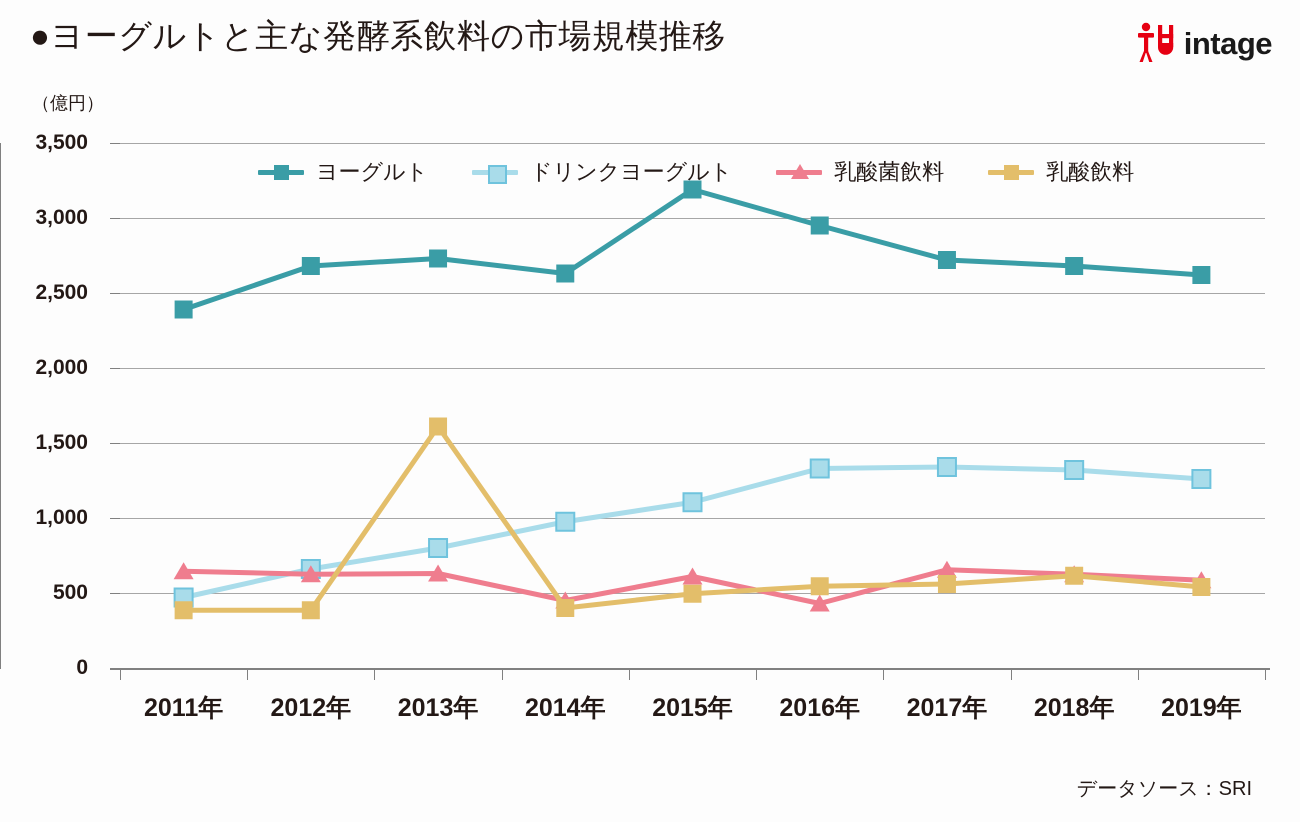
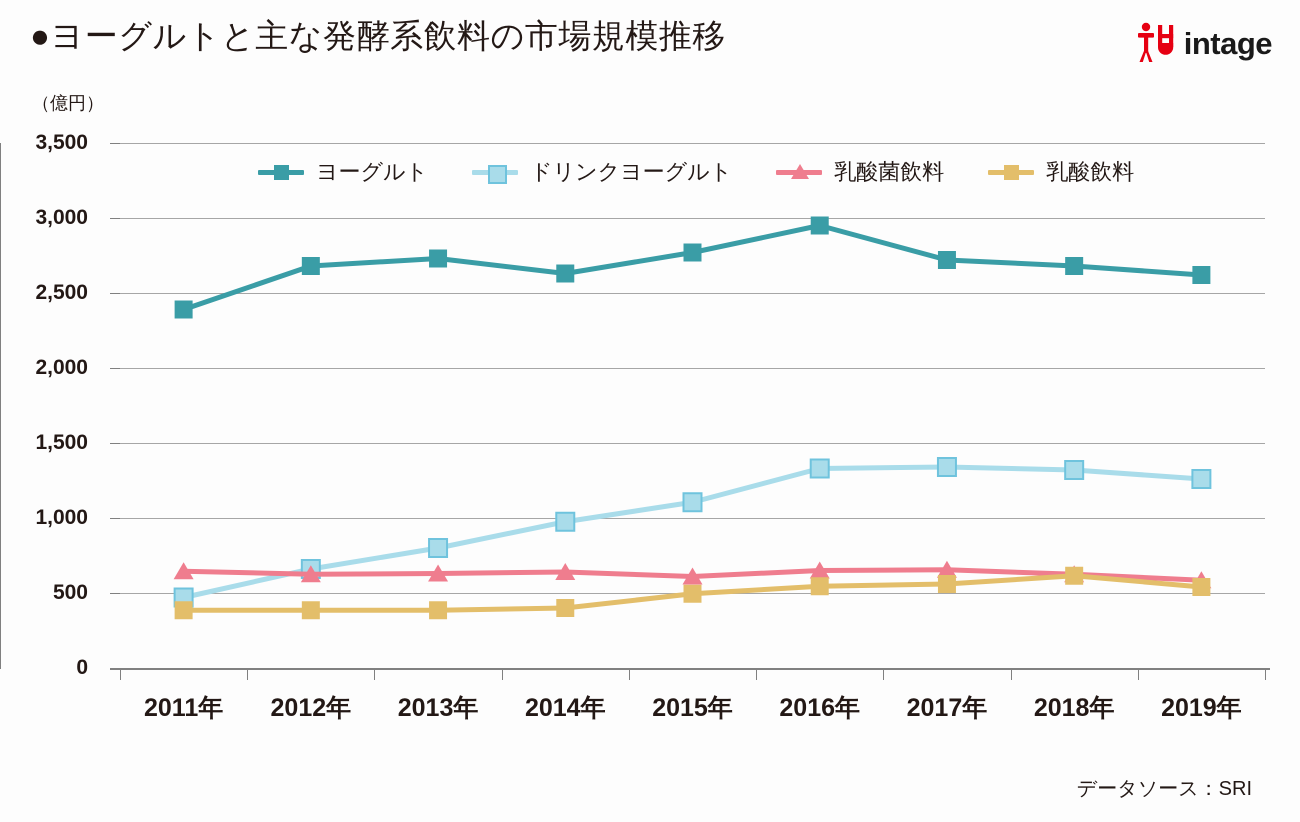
乳酸飲料/2013年: 1610 -> 380
乳酸菌飲料/2014年: 450 -> 640
ヨーグルト/2015年: 3190 -> 2770
乳酸菌飲料/2016年: 430 -> 650
